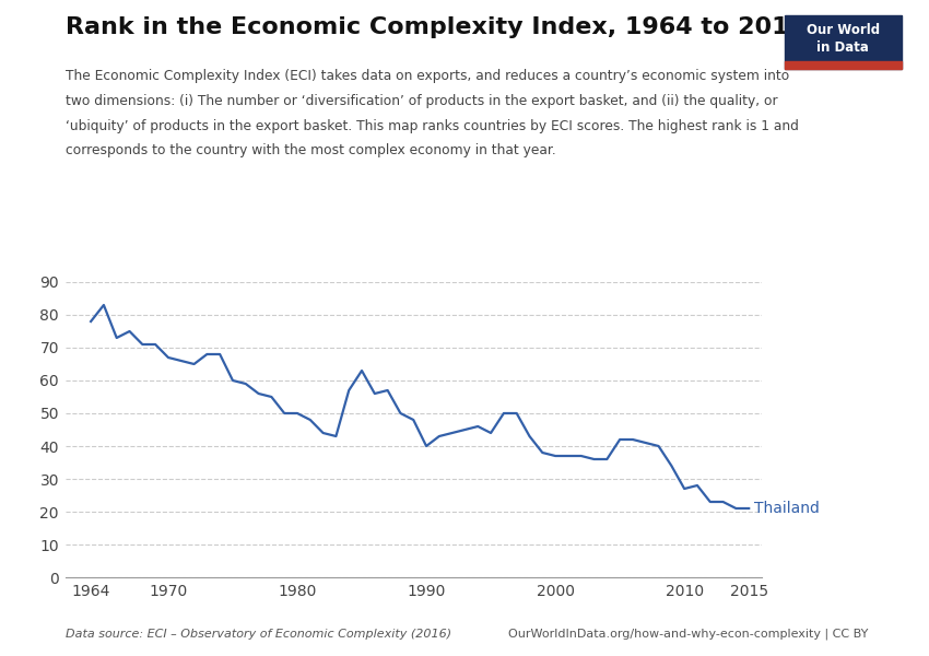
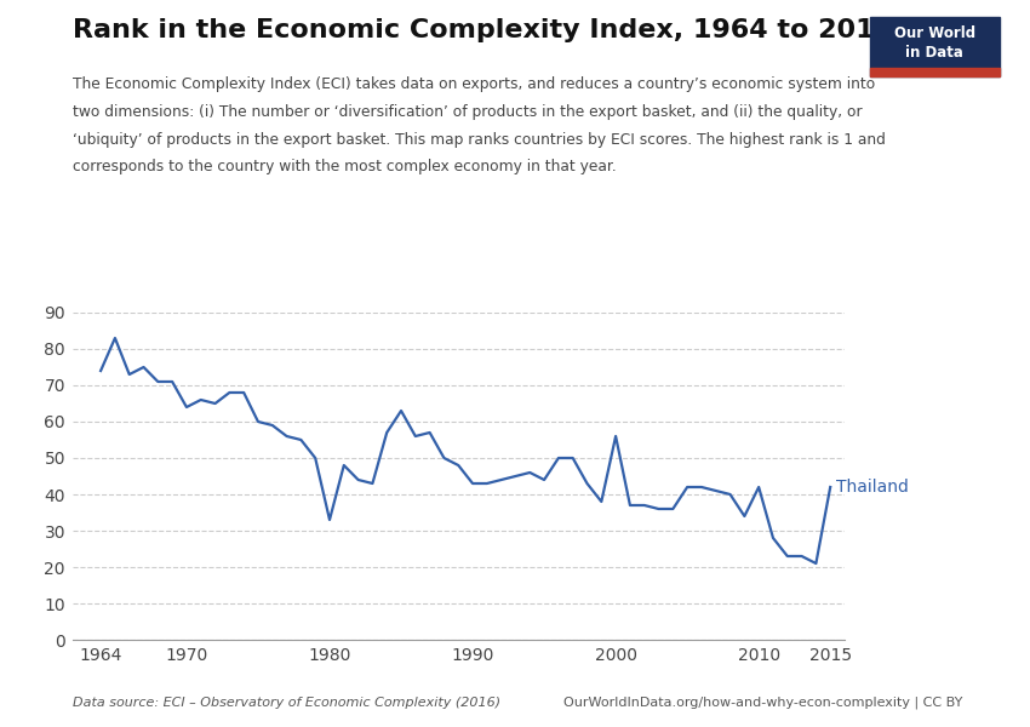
1964: 78 -> 74
1970: 67 -> 64
1980: 50 -> 33
1990: 40 -> 43
2000: 37 -> 56
2010: 27 -> 42
2015: 21 -> 42
